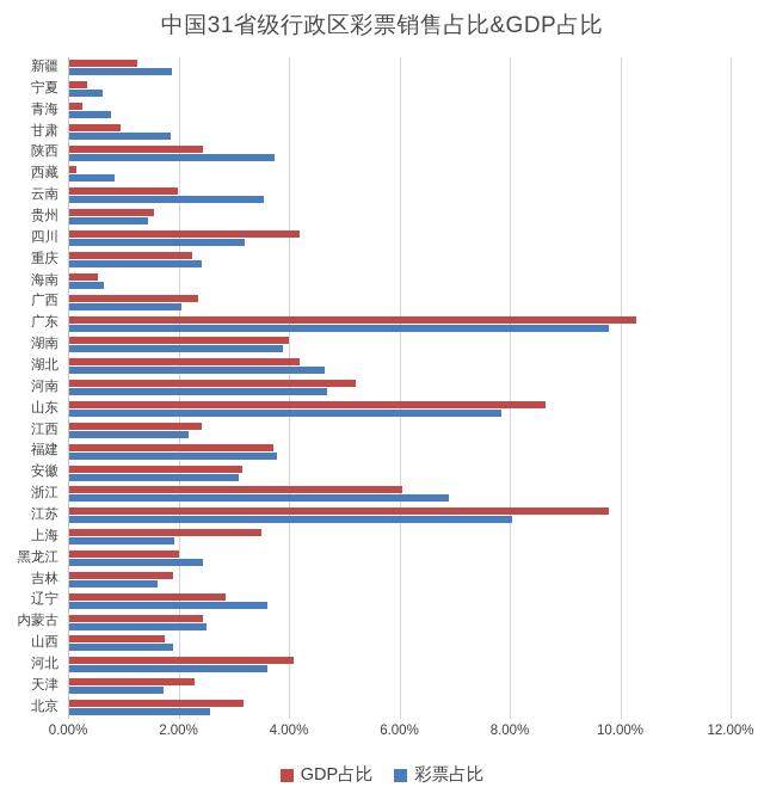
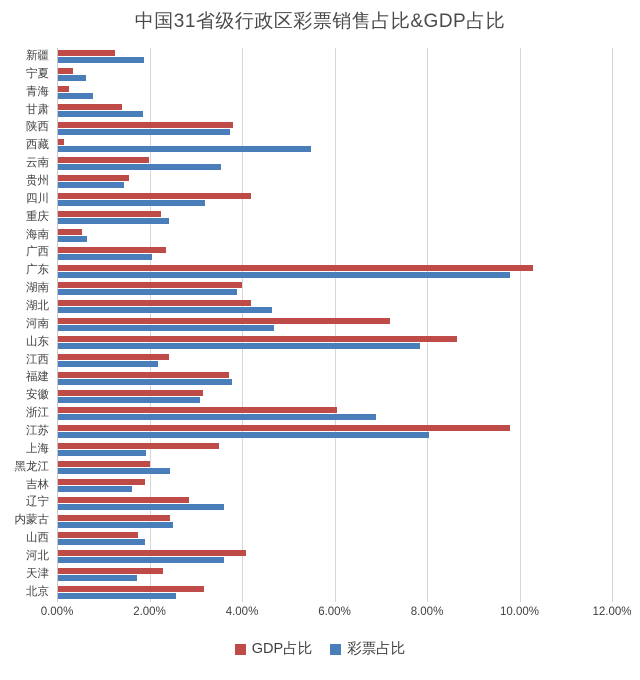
GDP占比/甘肃: 0.9% -> 1.4%
GDP占比/陕西: 2.5% -> 3.8%
彩票占比/西藏: 0.8% -> 5.5%
GDP占比/河南: 5.2% -> 7.2%
